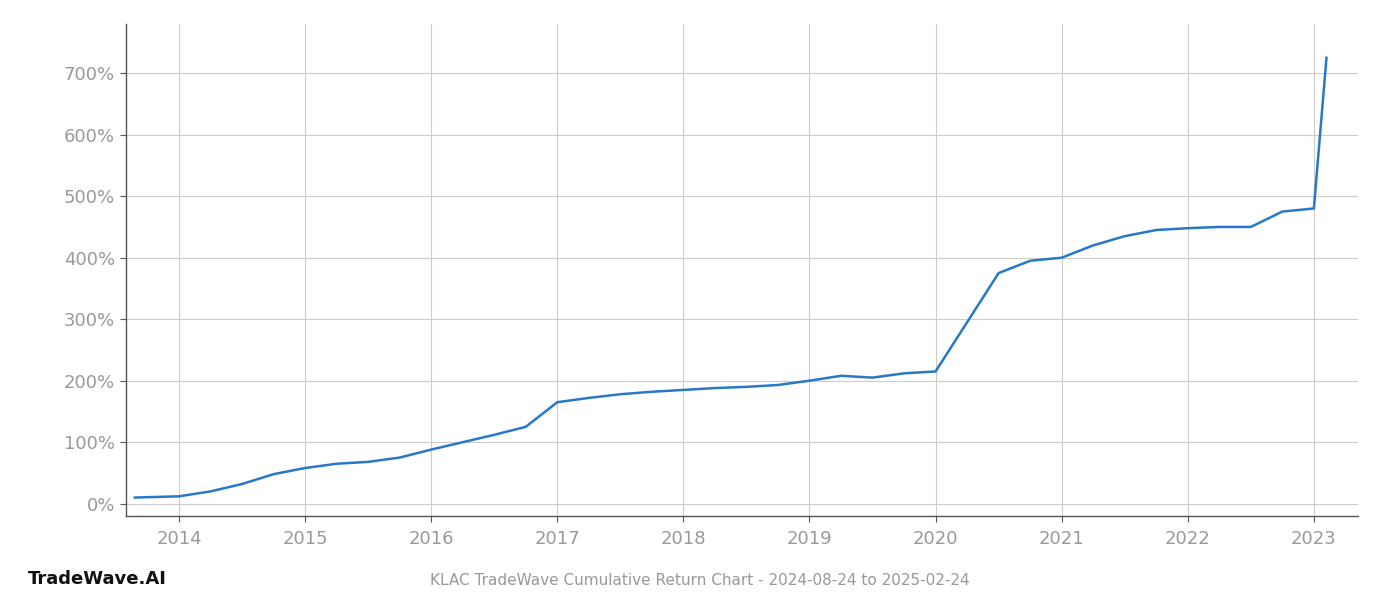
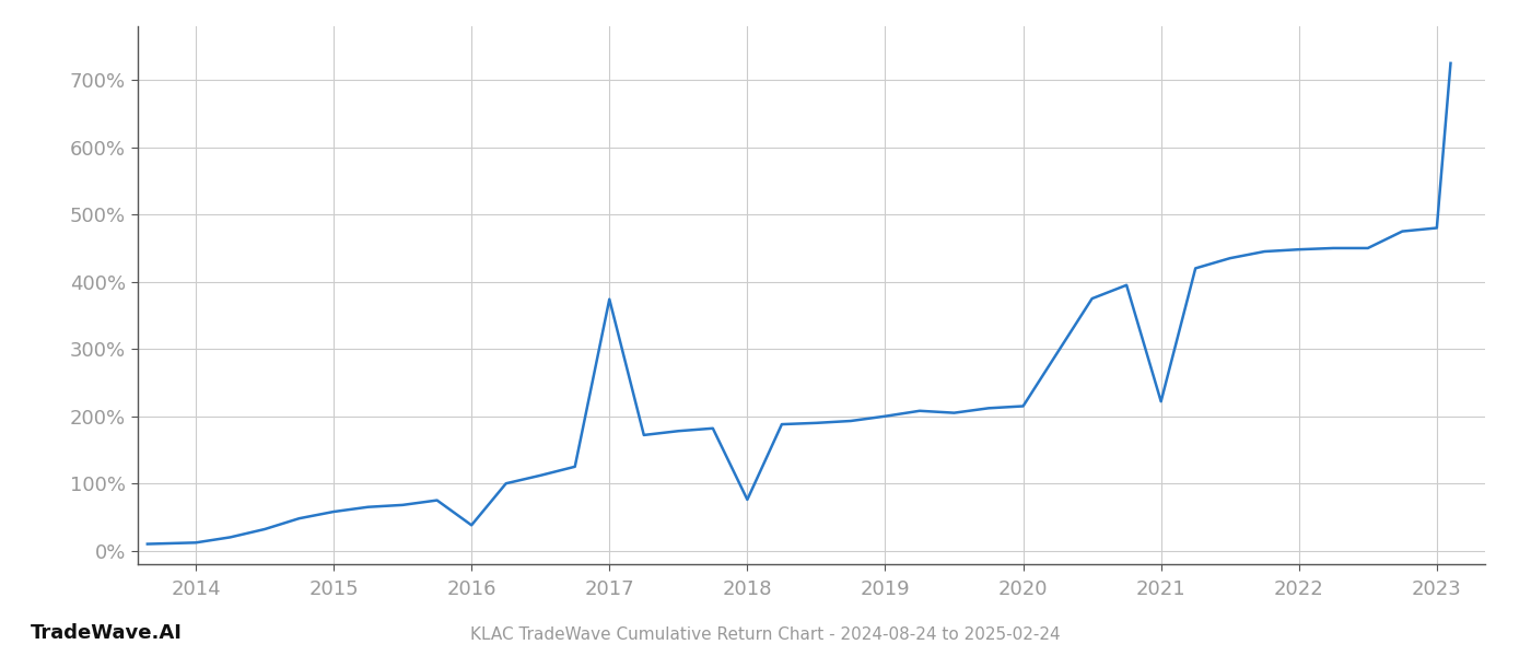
2016: 88% -> 38%
2017: 165% -> 374%
2018: 185% -> 76%
2021: 400% -> 222%
